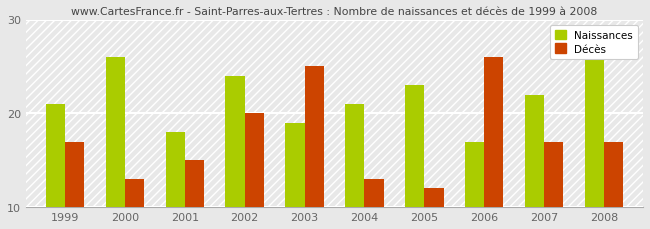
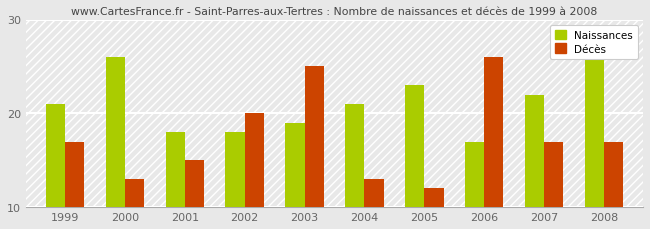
Naissances/2002: 24 -> 18
